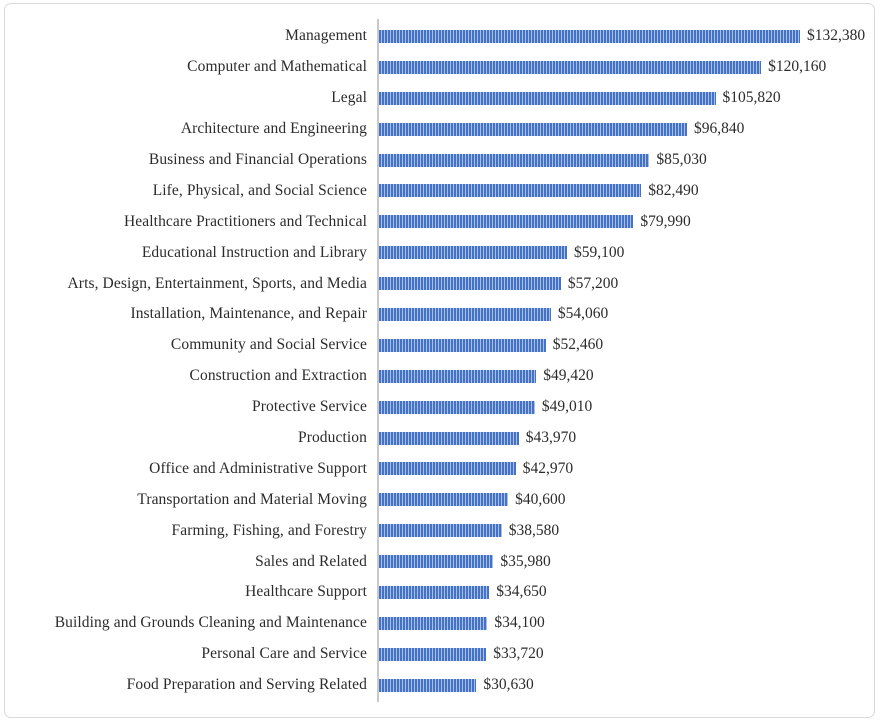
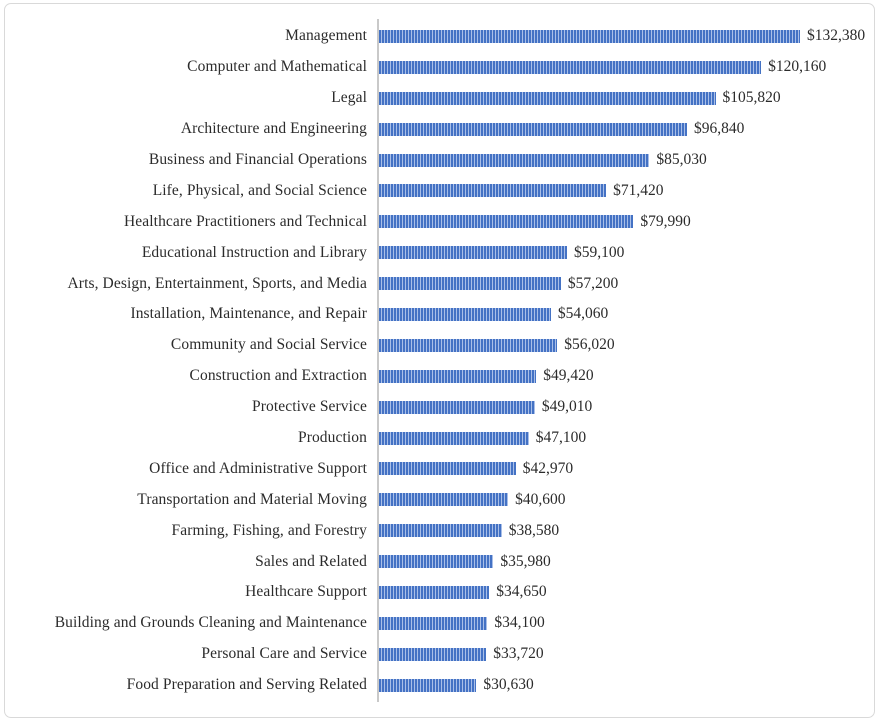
Life, Physical, and Social Science: $82,490 -> $71,420
Community and Social Service: $52,460 -> $56,020
Production: $43,970 -> $47,100
